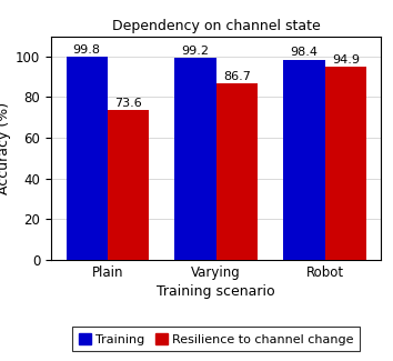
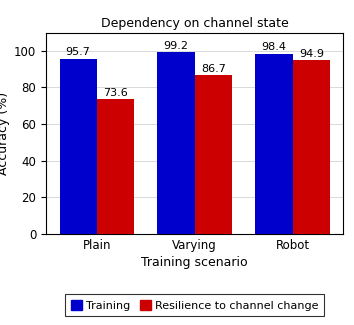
Training/Plain: 99.8 -> 95.7
